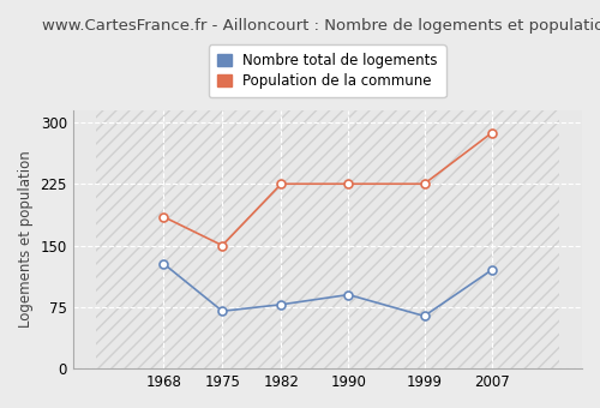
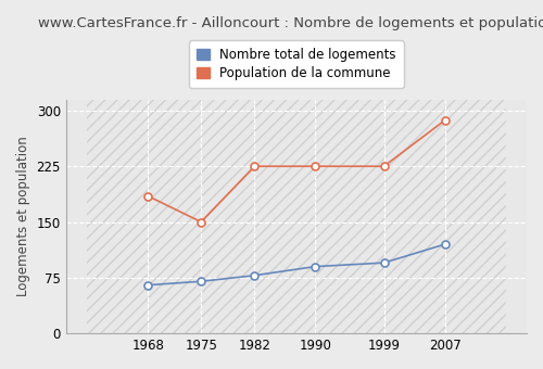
Nombre total de logements/1968: 128 -> 65
Nombre total de logements/1999: 64 -> 95
